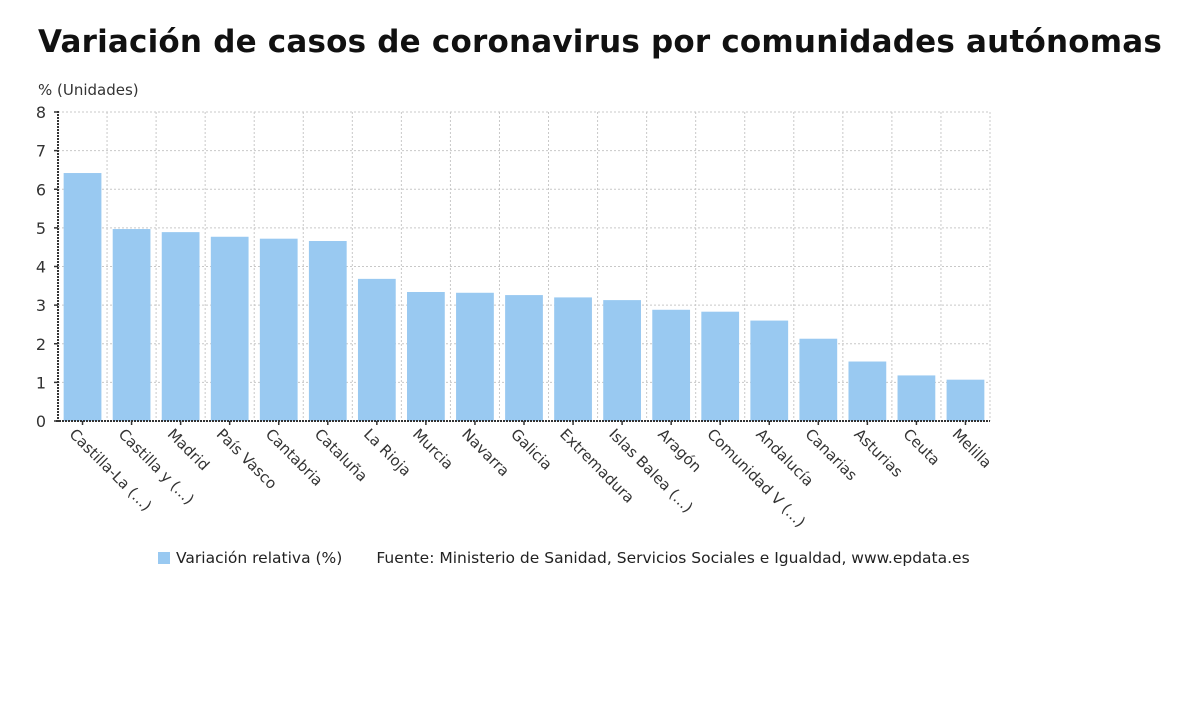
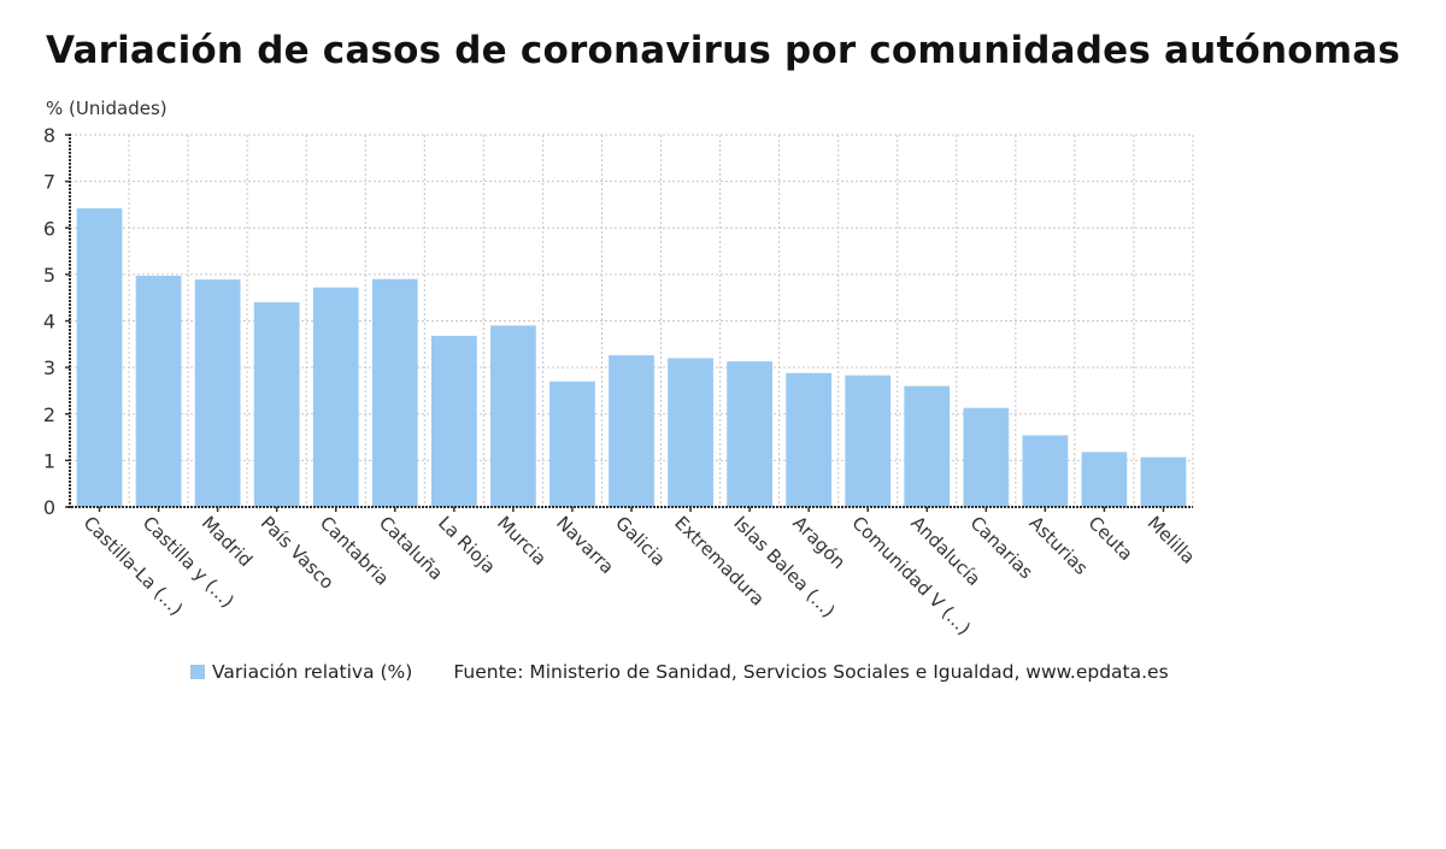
País Vasco: 4.8 -> 4.4
Cataluña: 4.7 -> 4.9
Murcia: 3.3 -> 3.9
Navarra: 3.3 -> 2.7
